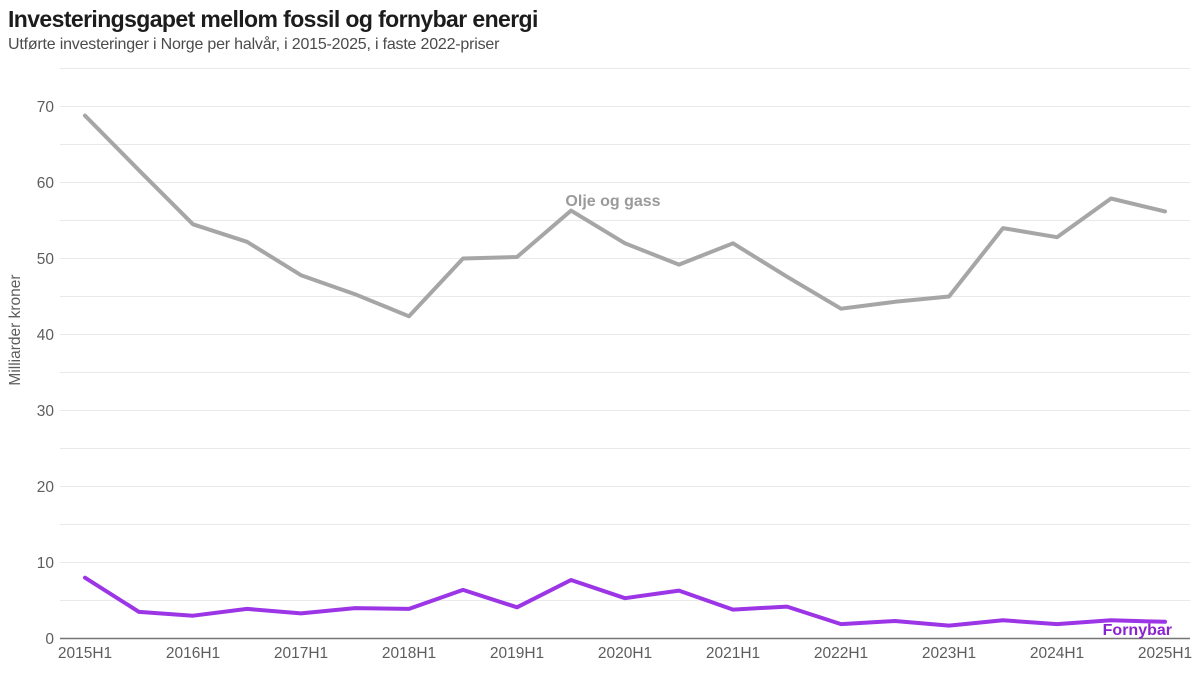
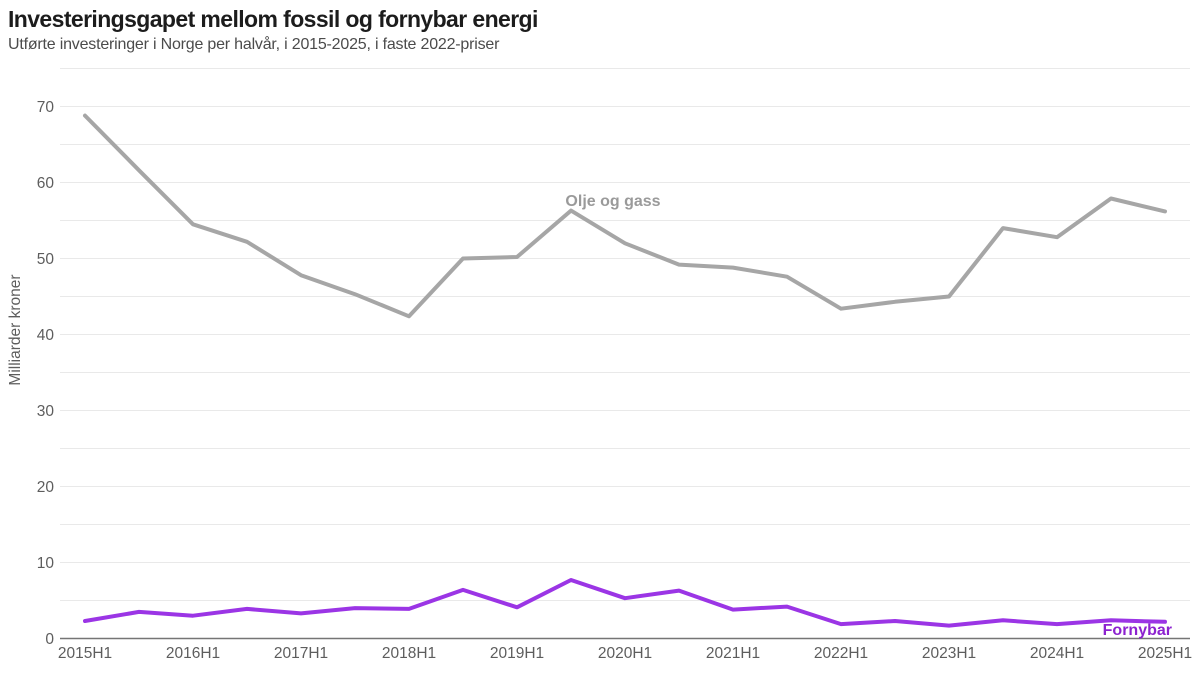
Fornybar/2015H1: 8 -> 2
Olje og gass/2021H1: 52 -> 49
